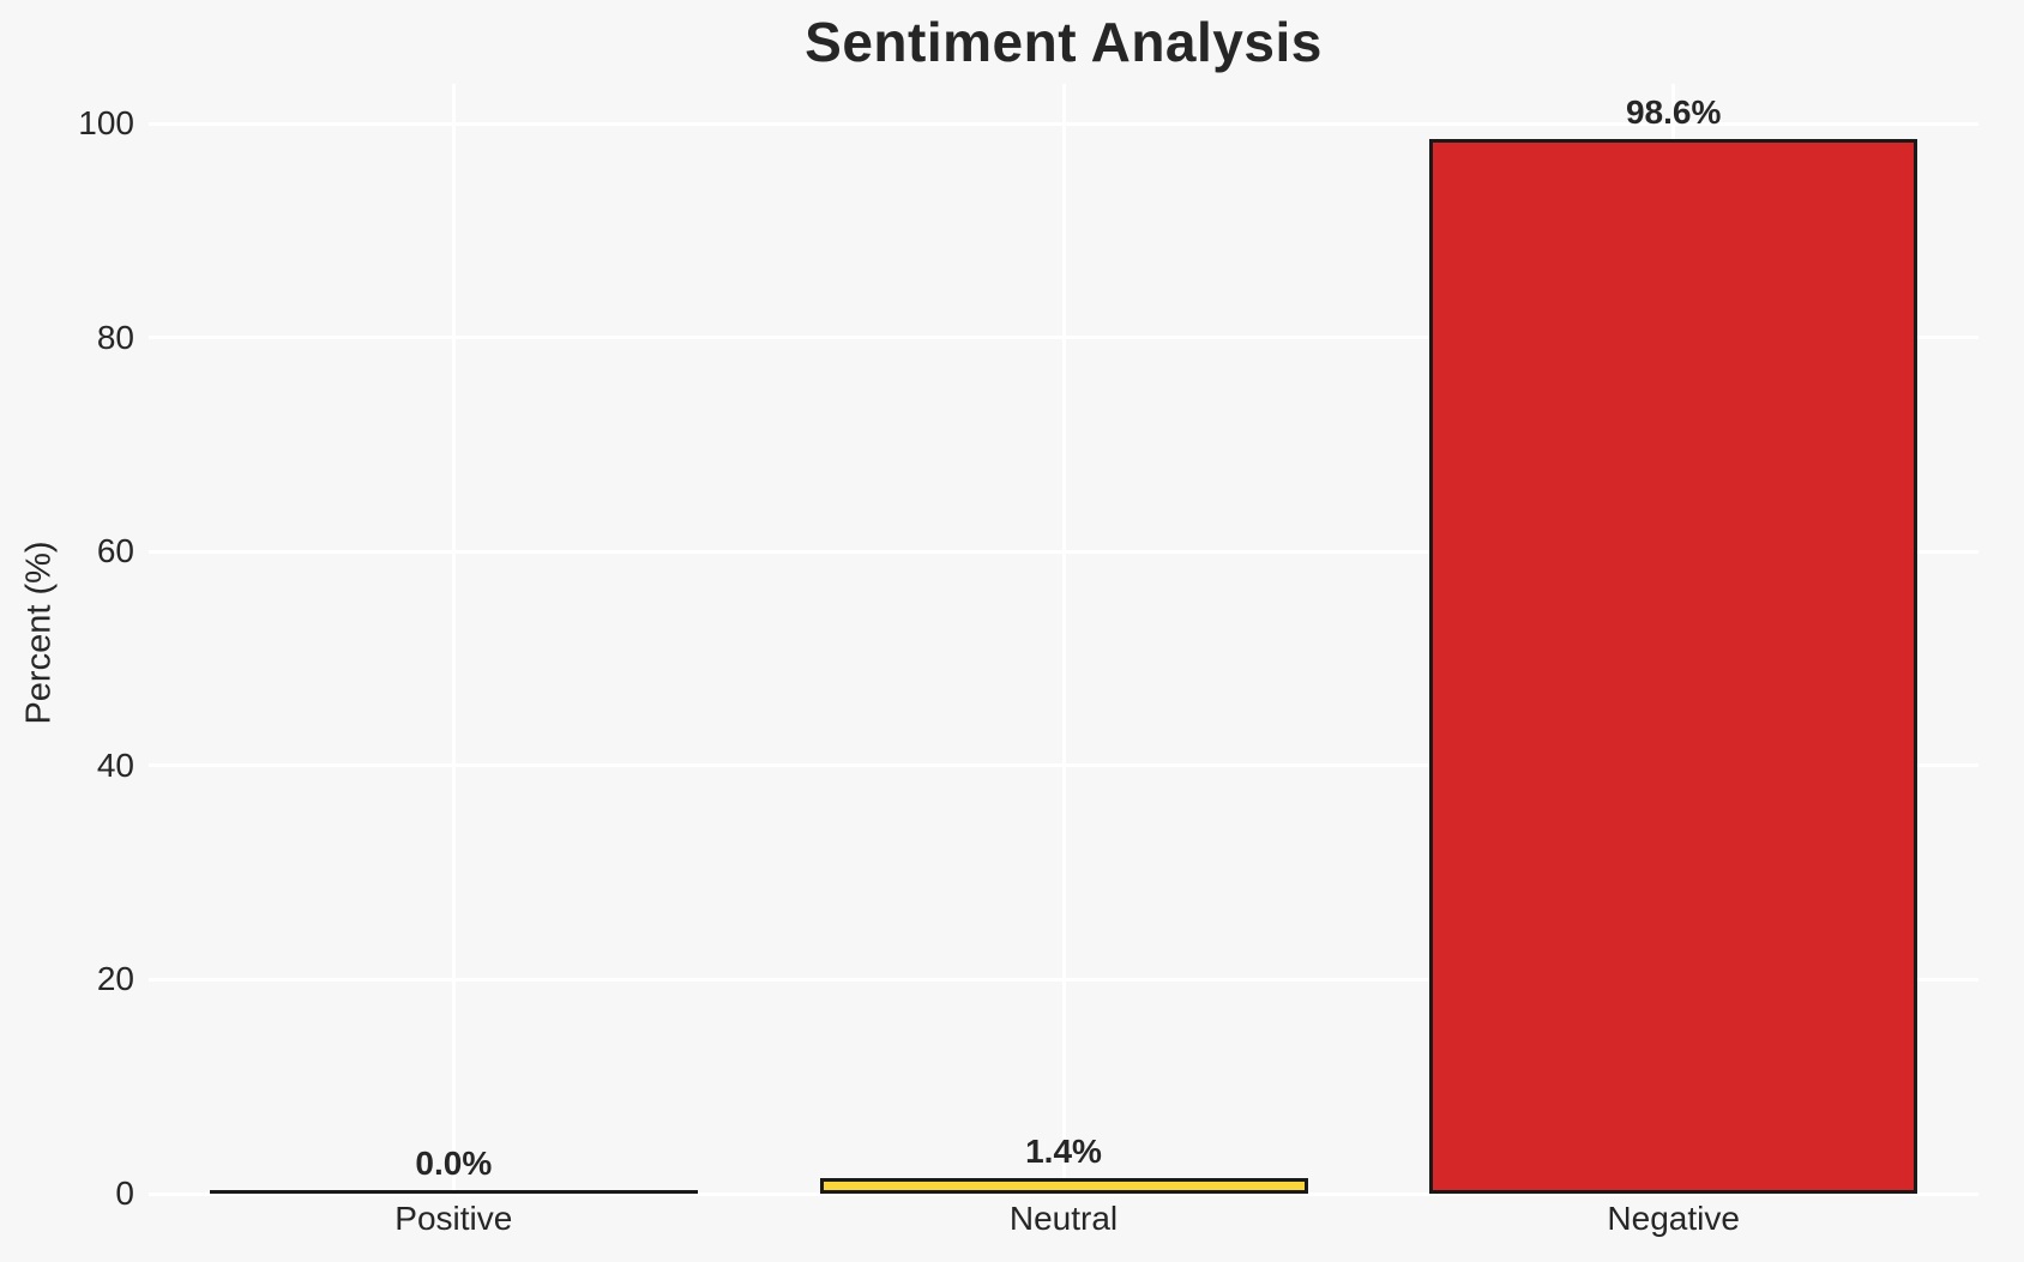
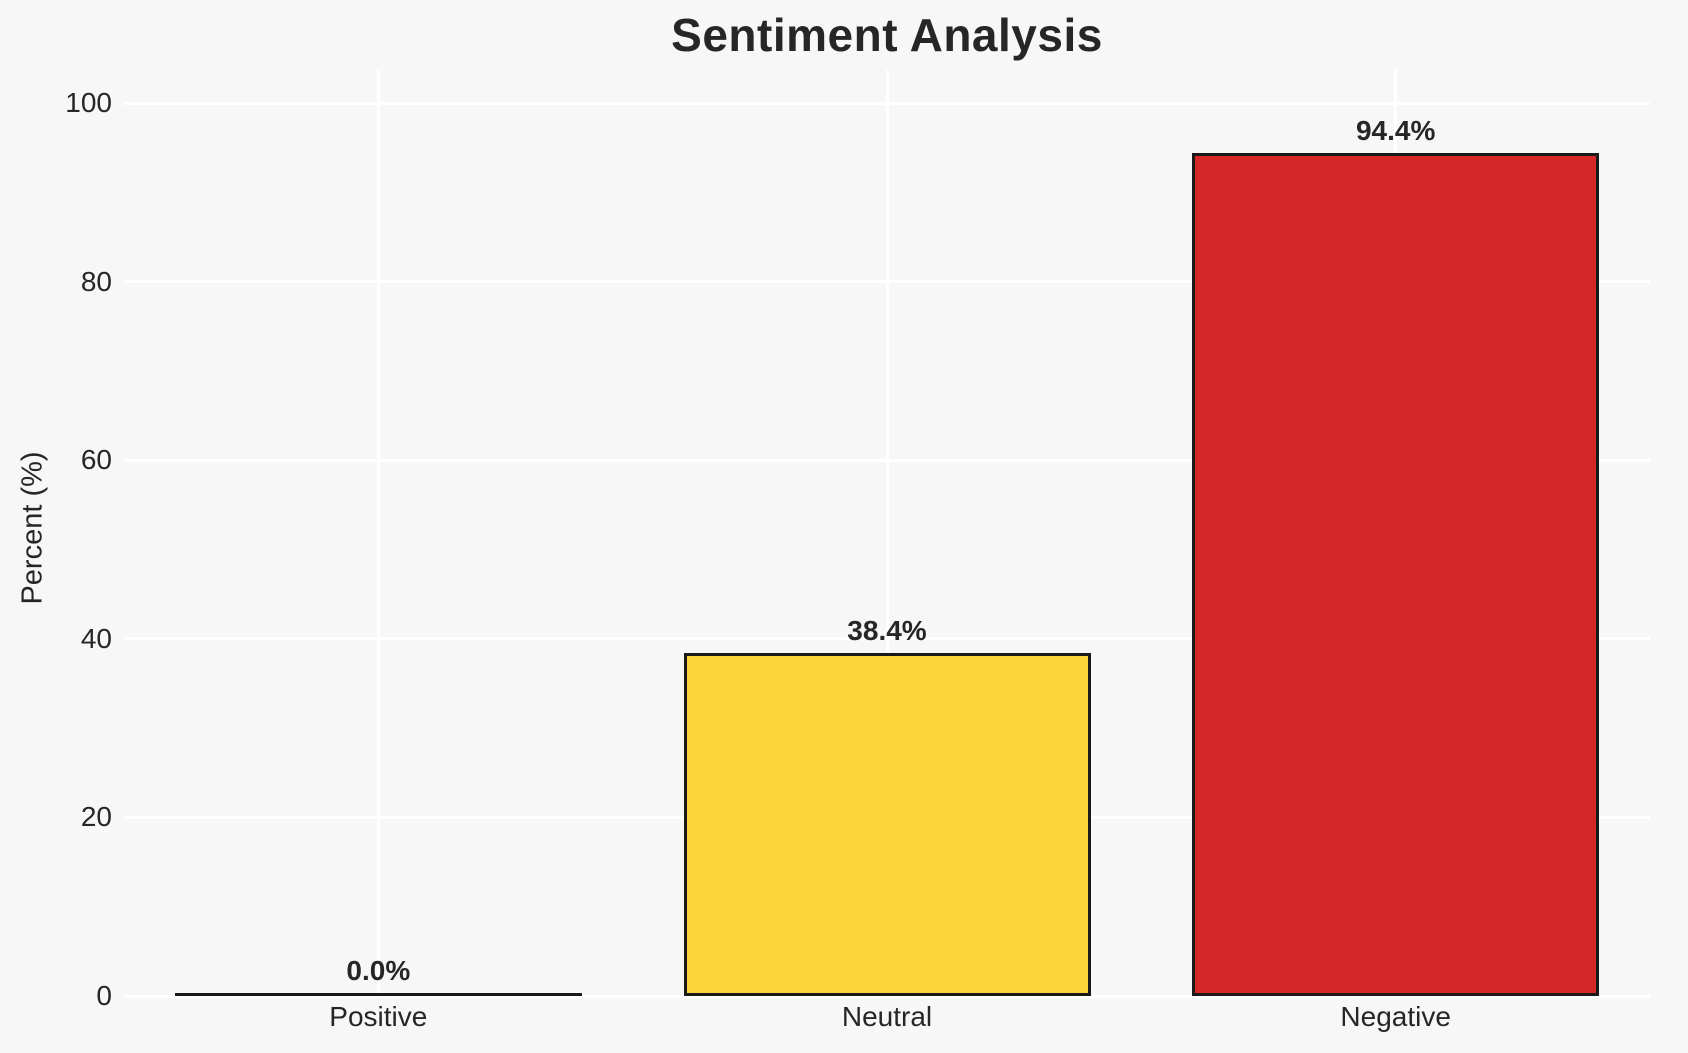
Neutral: 1.4% -> 38.4%
Negative: 98.6% -> 94.4%
